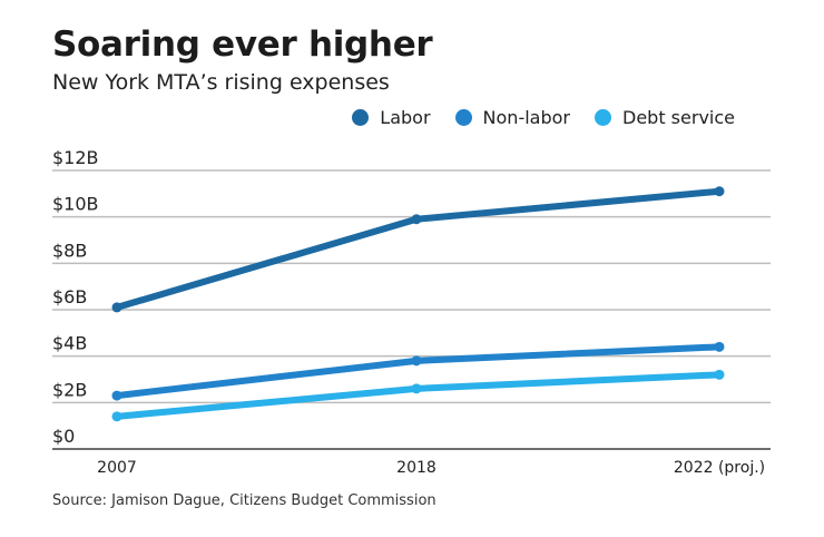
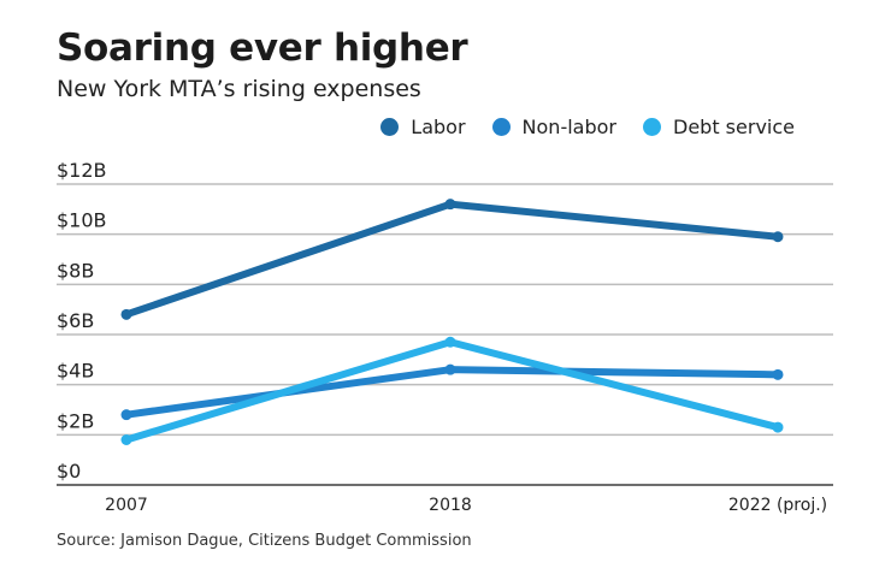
Labor/2007: $6.1B -> $6.8B
Non-labor/2007: $2.3B -> $2.8B
Debt service/2007: $1.4B -> $1.8B
Labor/2018: $9.9B -> $11.2B
Non-labor/2018: $3.8B -> $4.6B
Debt service/2018: $2.6B -> $5.7B
Labor/2022 (proj.): $11.1B -> $9.9B
Debt service/2022 (proj.): $3.2B -> $2.3B
